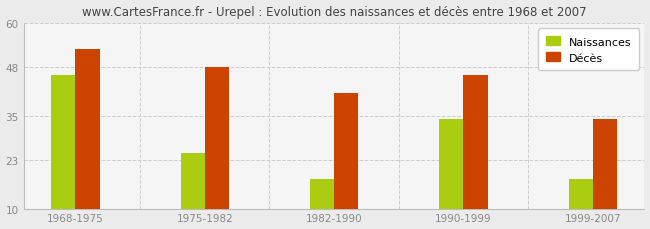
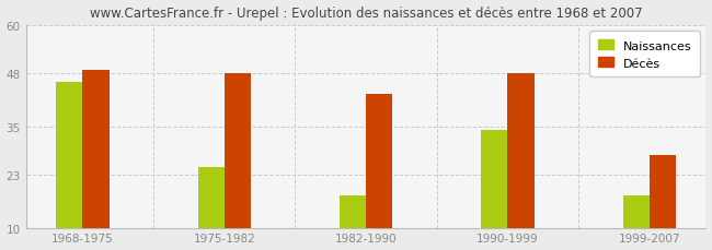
Décès/1968-1975: 53 -> 49
Décès/1982-1990: 41 -> 43
Décès/1990-1999: 46 -> 48
Décès/1999-2007: 34 -> 28
